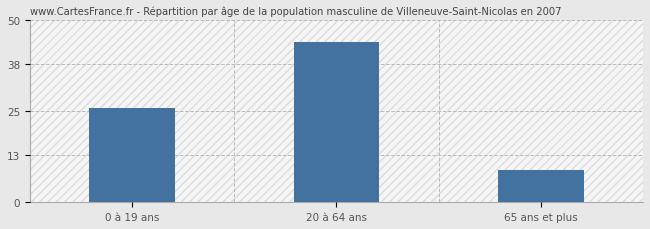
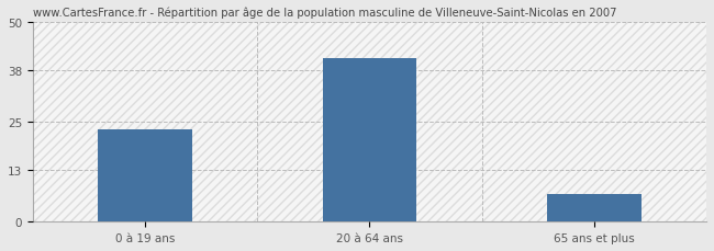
0 à 19 ans: 26 -> 23
20 à 64 ans: 44 -> 41
65 ans et plus: 9 -> 7
